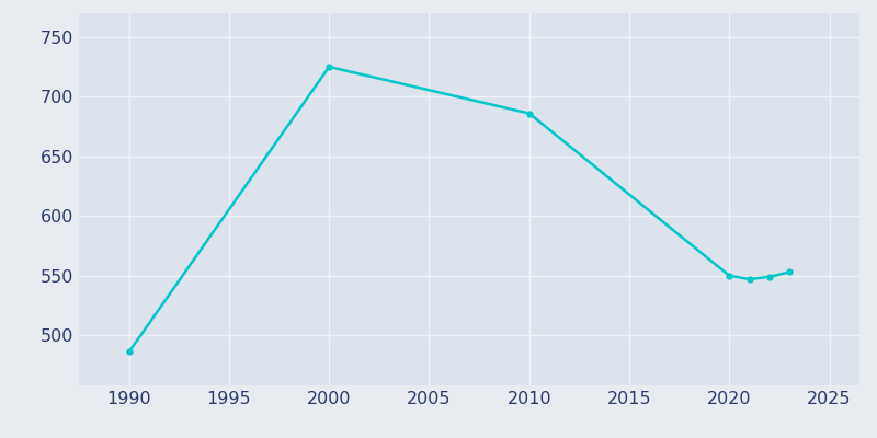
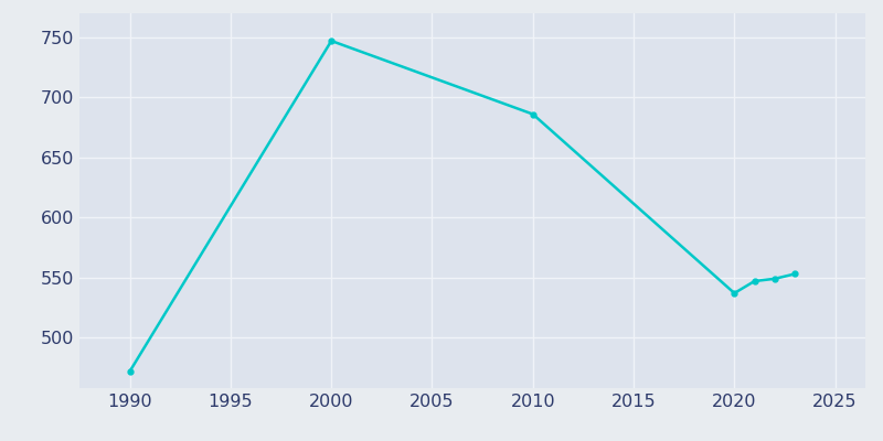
1990: 486 -> 472
2000: 725 -> 747
2020: 550 -> 537
